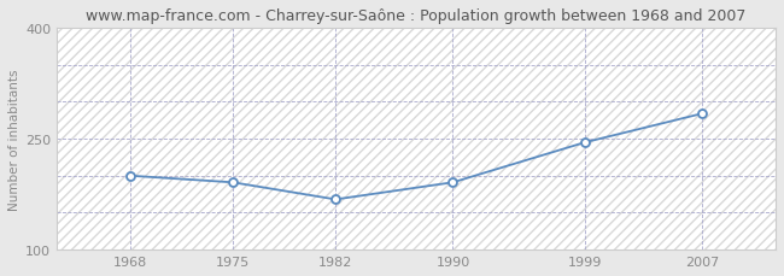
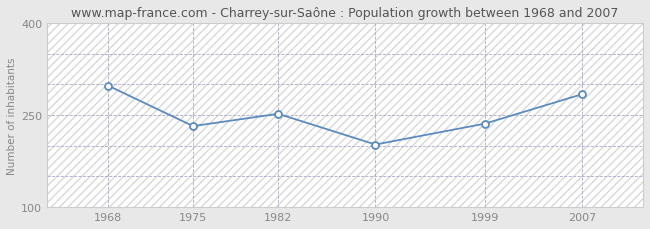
1968: 200 -> 298
1975: 191 -> 232
1982: 168 -> 252
1990: 191 -> 202
1999: 245 -> 236
